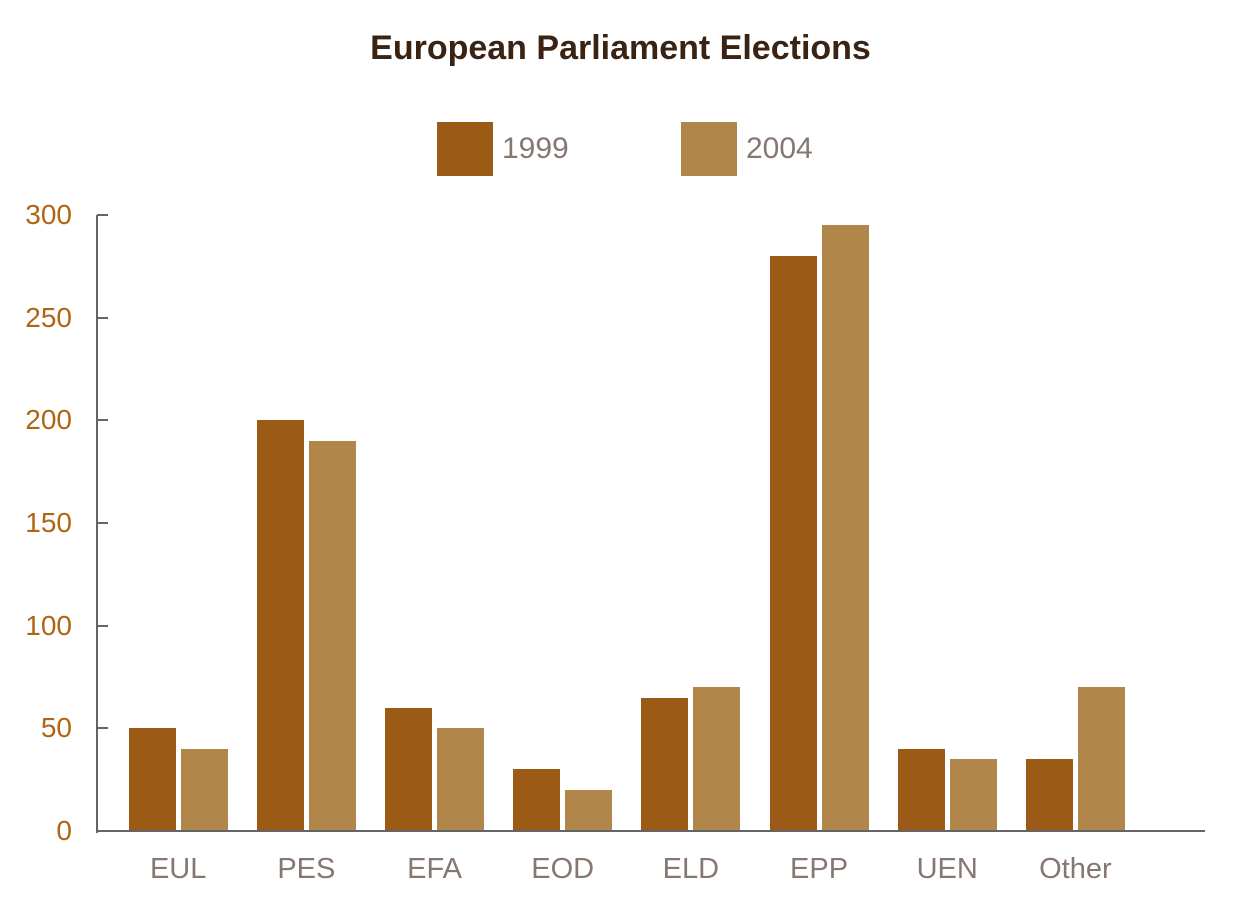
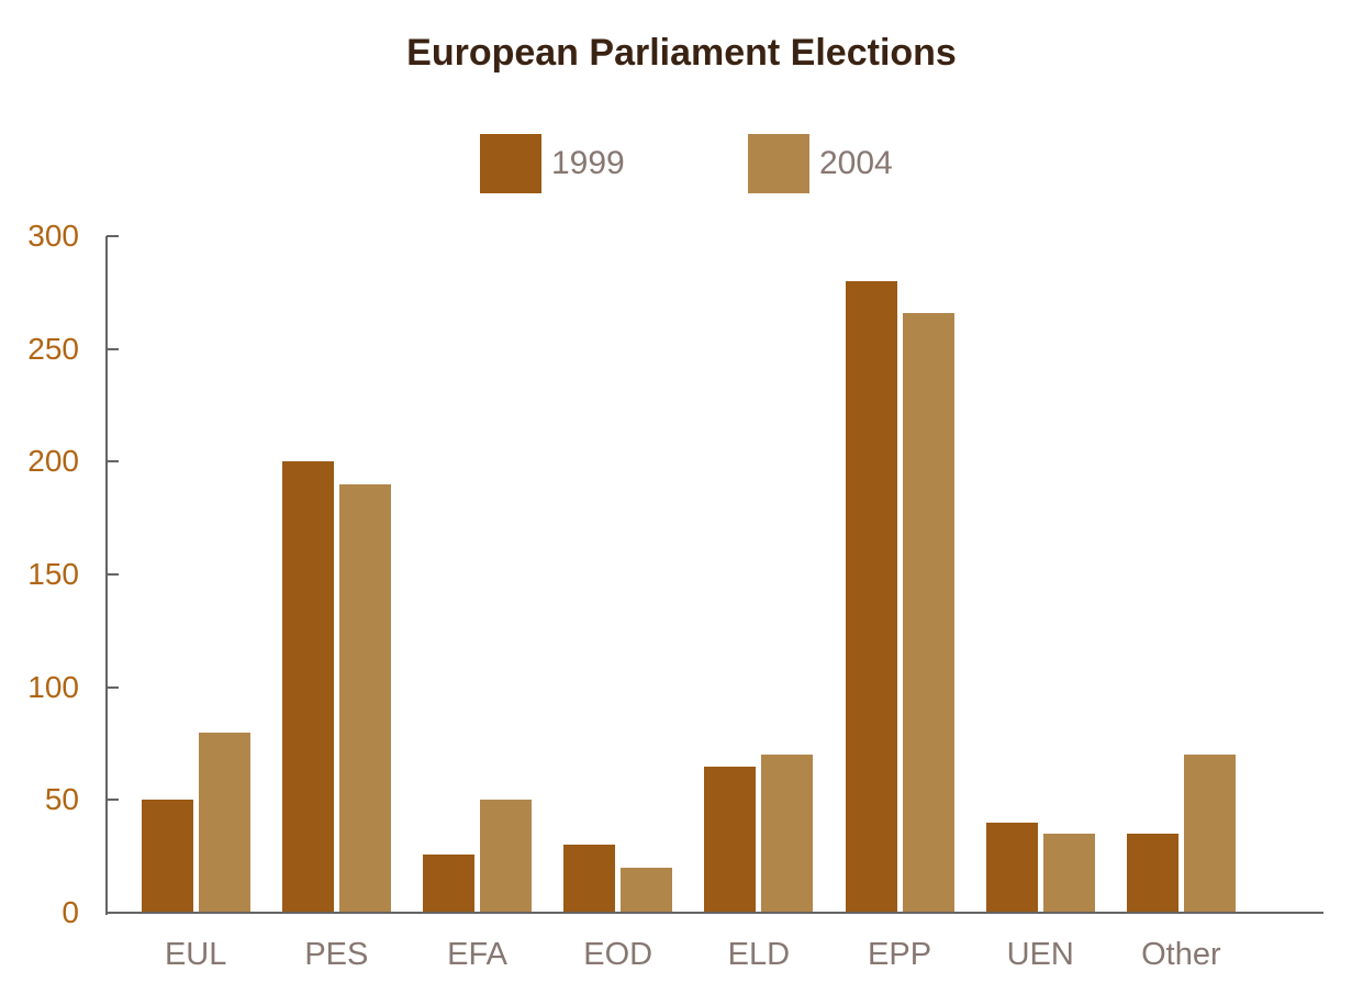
2004/EUL: 40 -> 80
1999/EFA: 60 -> 26
2004/EPP: 295 -> 266
